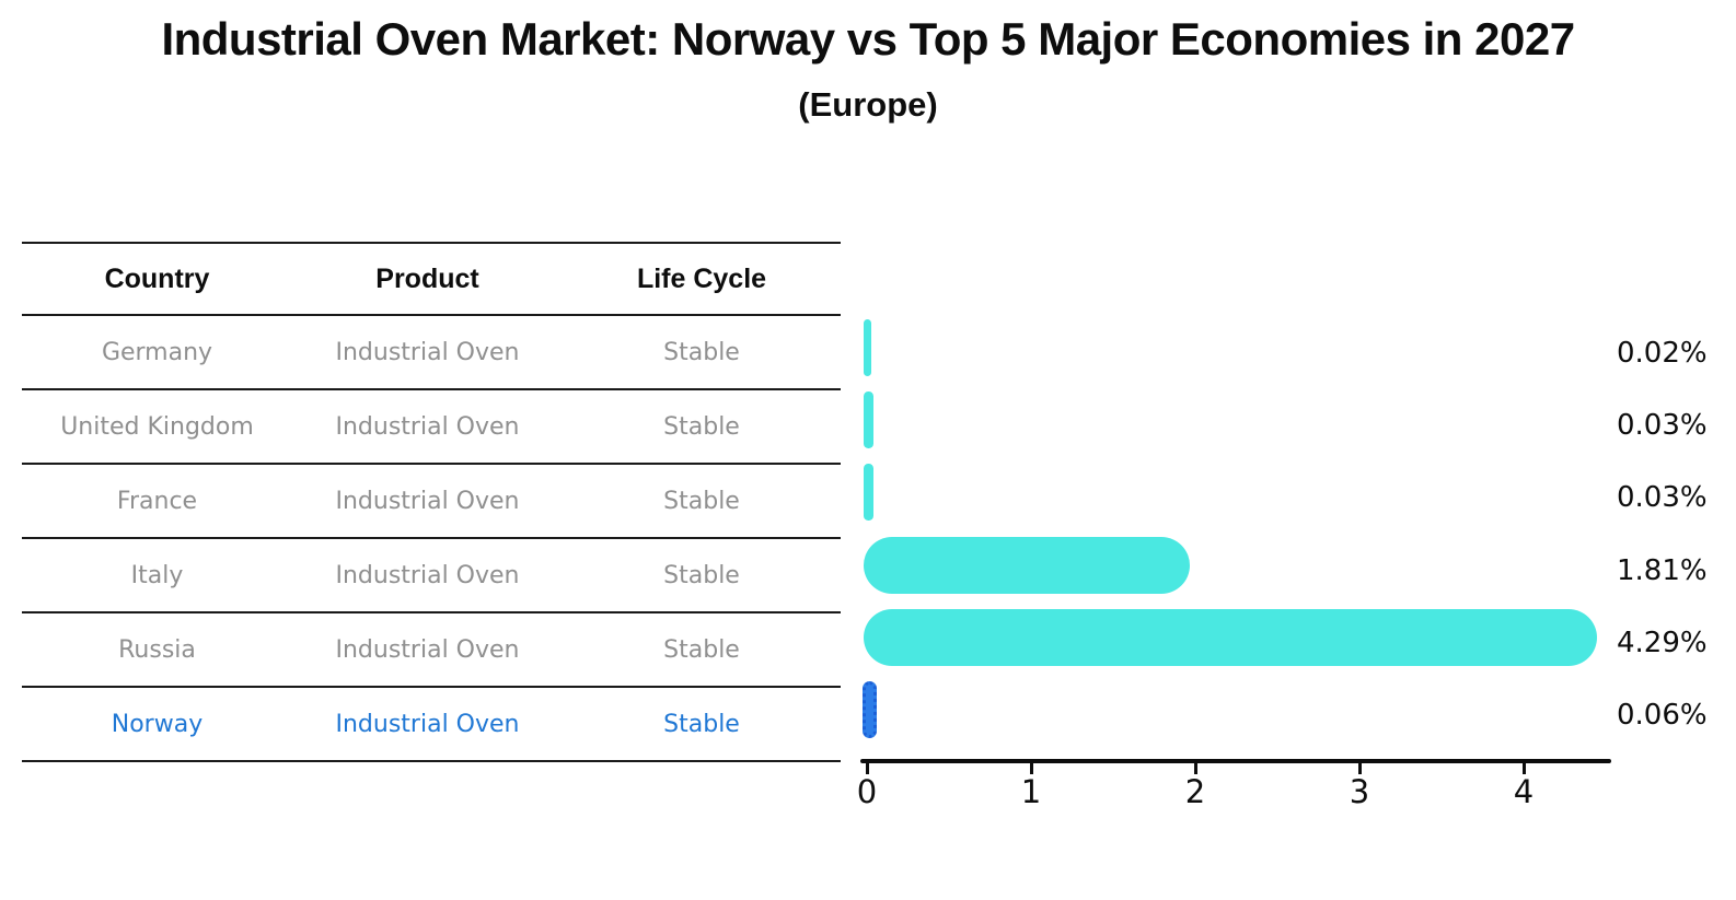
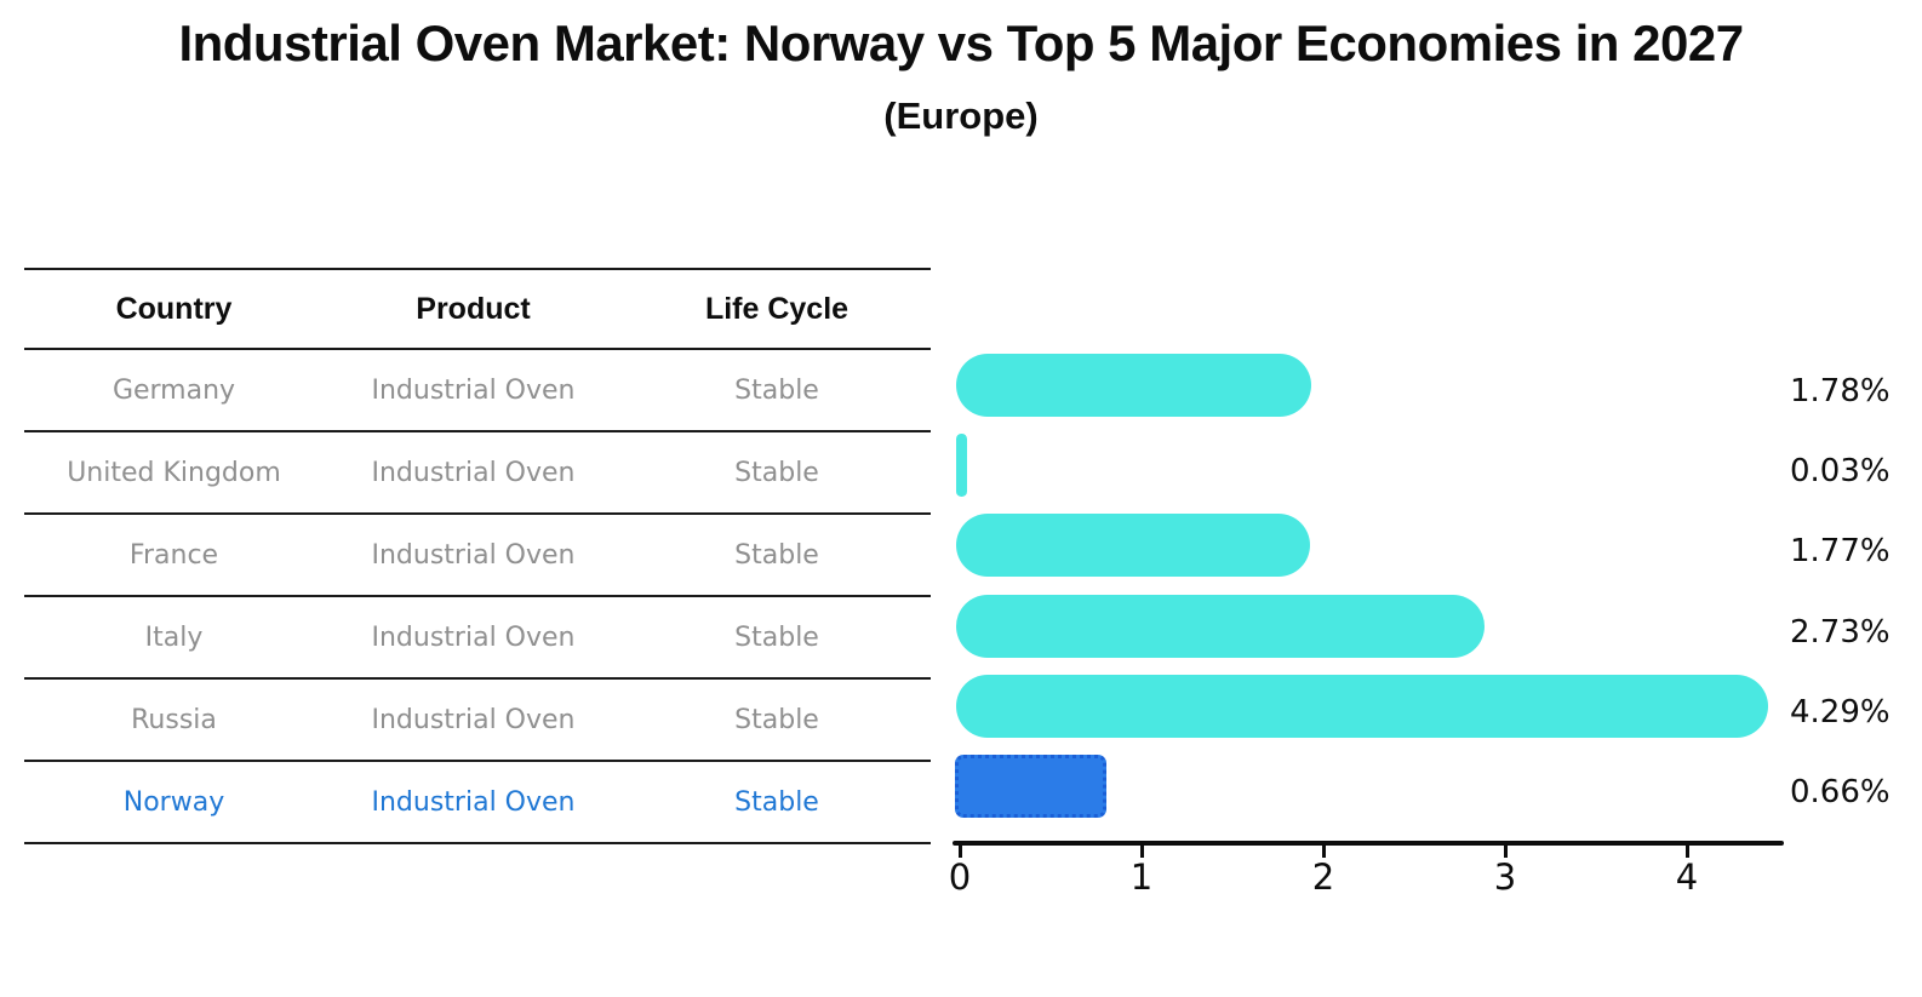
Germany: 0.02% -> 1.78%
France: 0.03% -> 1.77%
Italy: 1.81% -> 2.73%
Norway: 0.06% -> 0.66%
